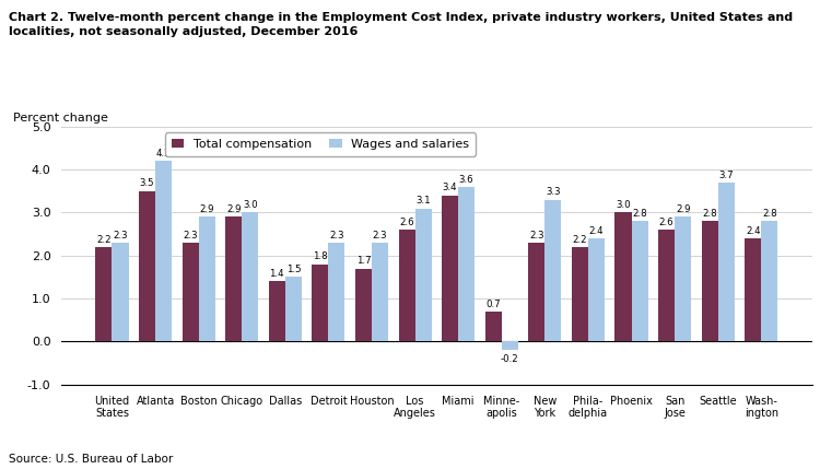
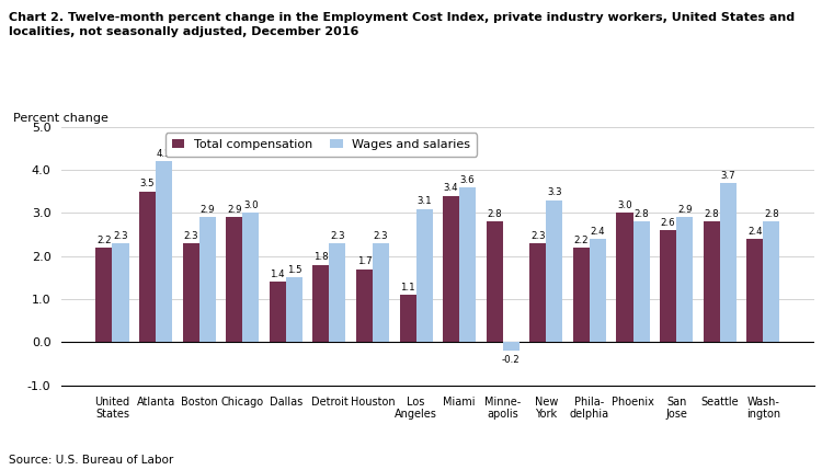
Total compensation/Los Angeles: 2.6 -> 1.1
Total compensation/Minne- apolis: 0.7 -> 2.8
